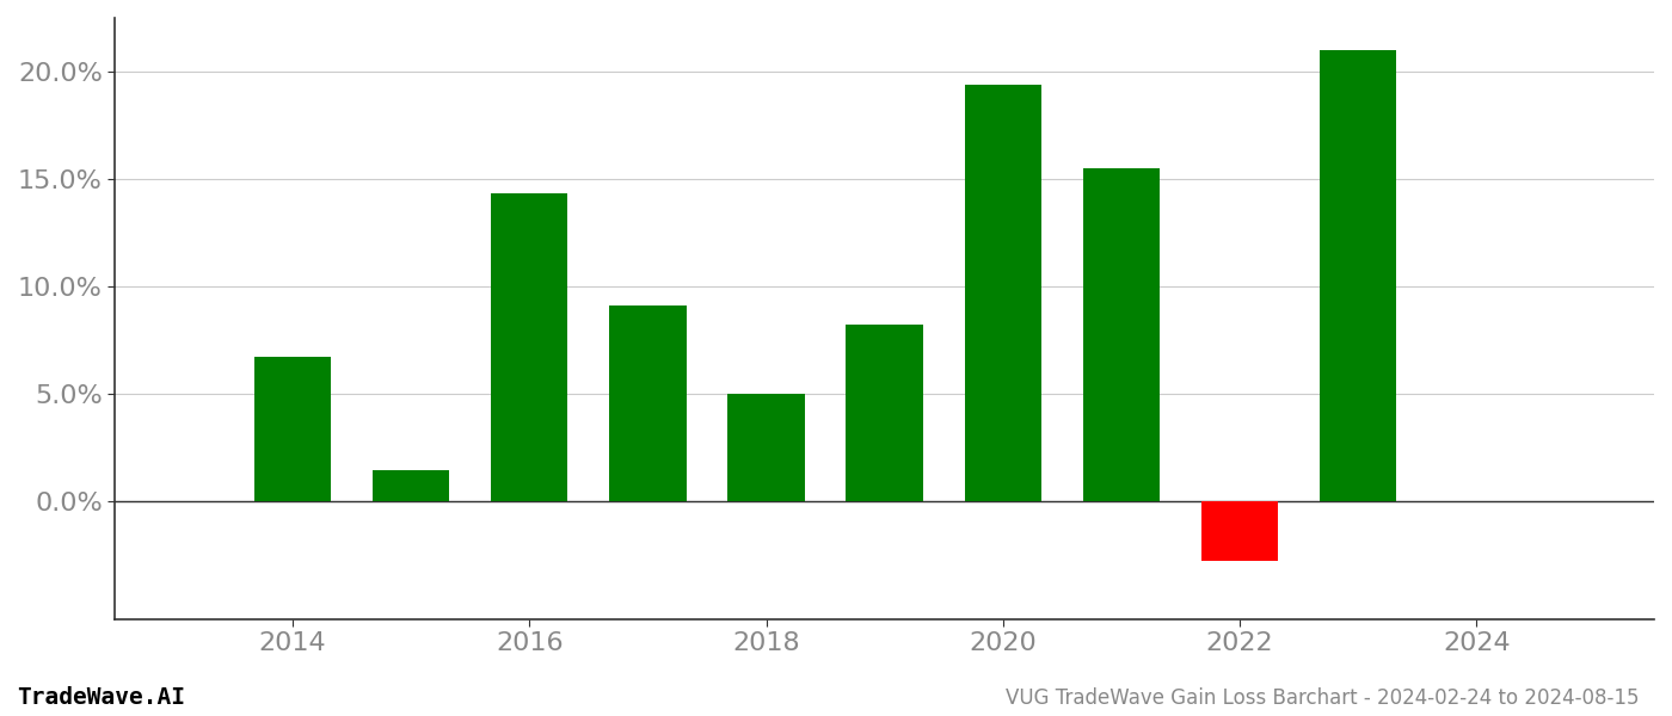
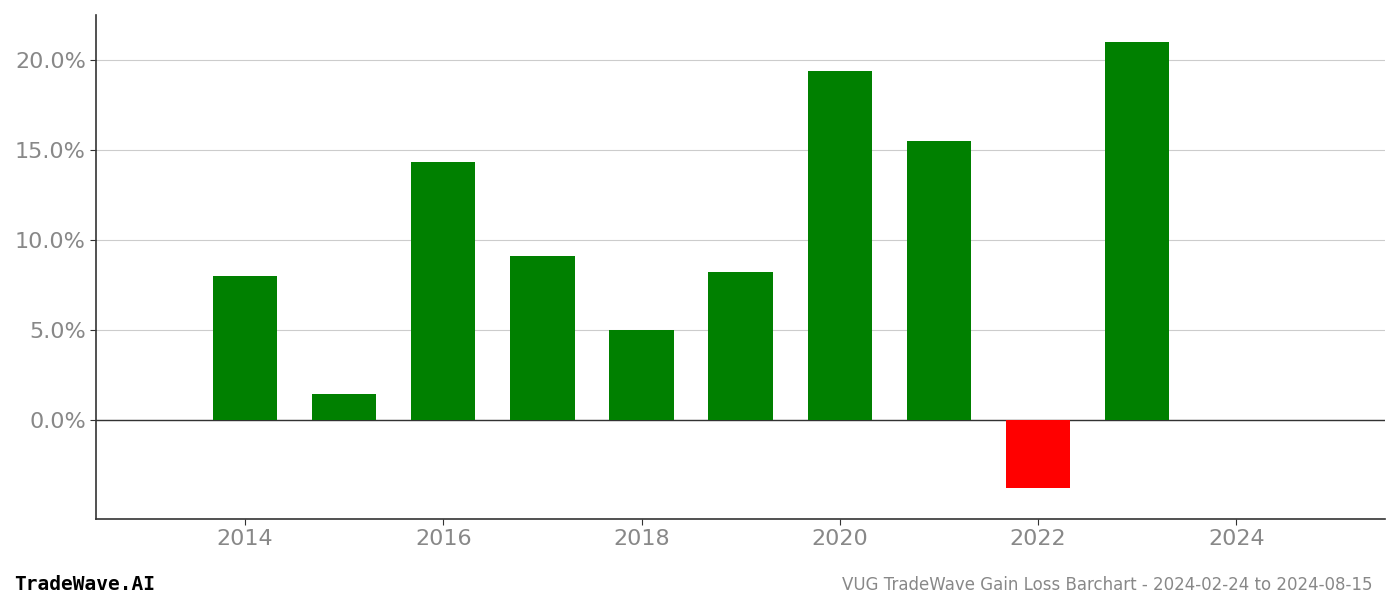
2014: 6.7% -> 8.0%
2022: -2.8% -> -3.8%
